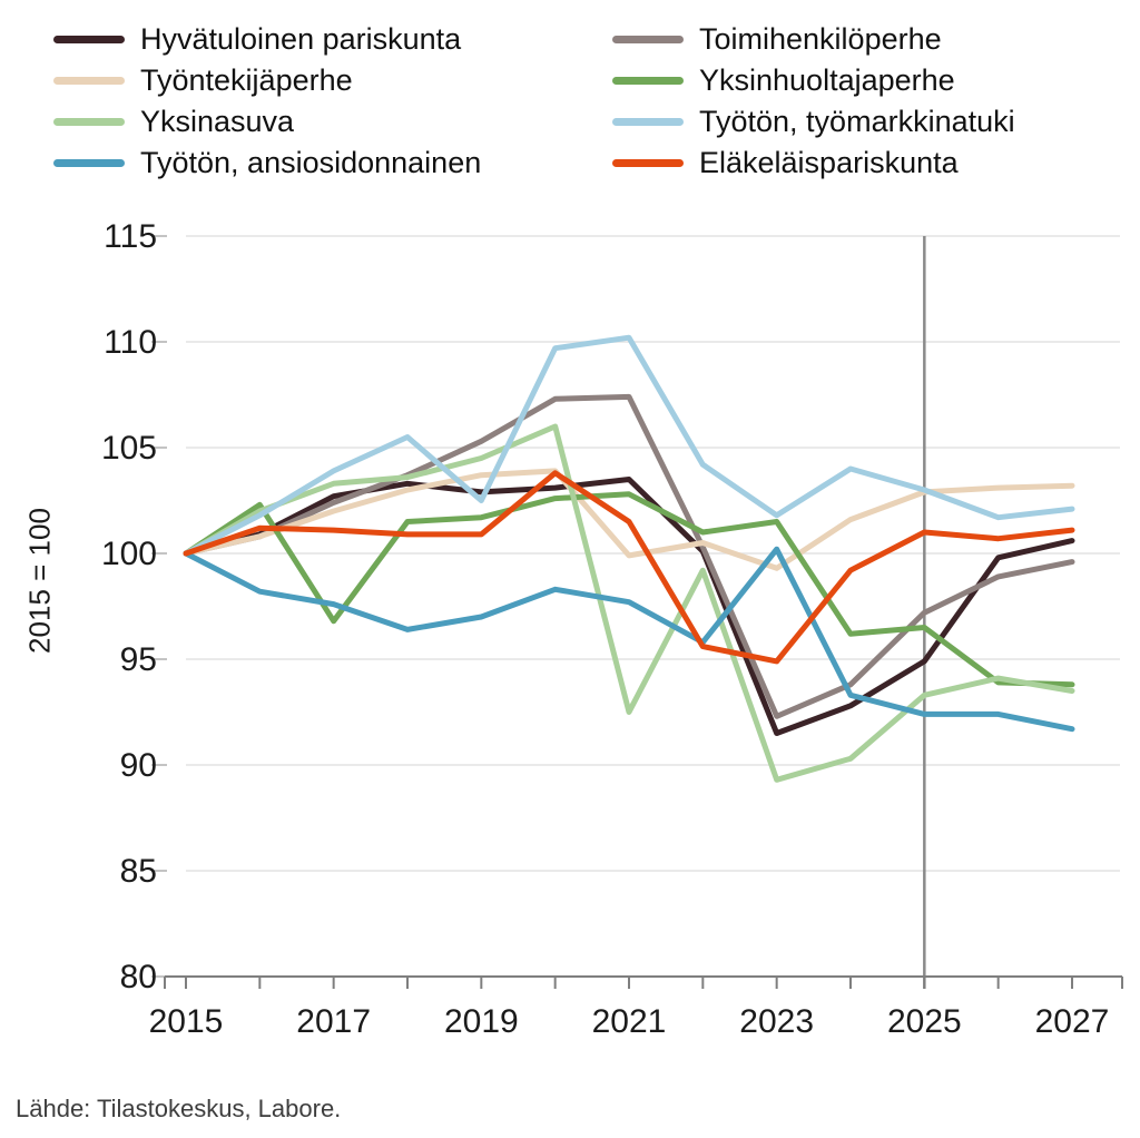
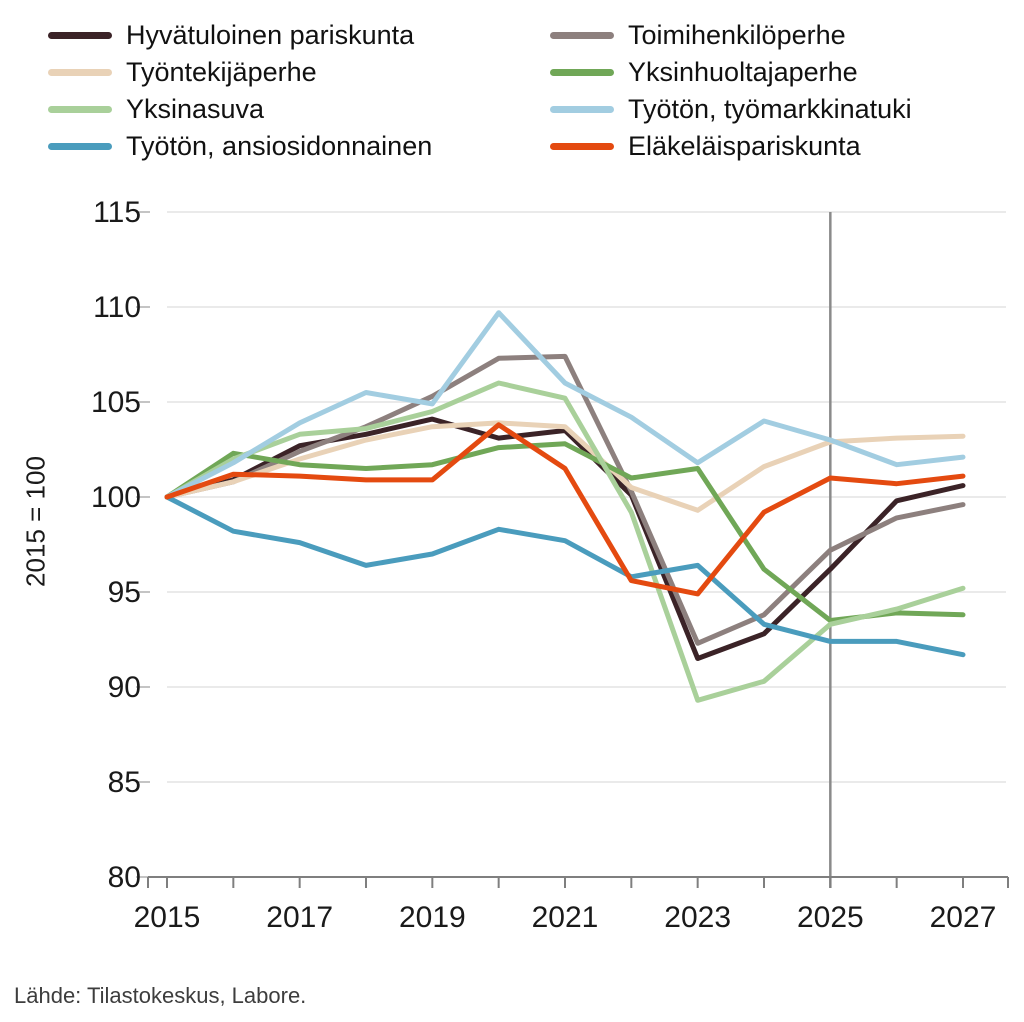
Yksinhuoltajaperhe/2017: 96.8 -> 101.7
Hyvätuloinen pariskunta/2019: 102.9 -> 104.1
Työtön, työmarkkinatuki/2019: 102.5 -> 104.9
Työntekijäperhe/2021: 99.9 -> 103.7
Yksinasuva/2021: 92.5 -> 105.2
Työtön, työmarkkinatuki/2021: 110.2 -> 106.0
Työtön, ansiosidonnainen/2023: 100.2 -> 96.4
Hyvätuloinen pariskunta/2025: 94.9 -> 96.2
Yksinhuoltajaperhe/2025: 96.5 -> 93.5
Yksinasuva/2027: 93.5 -> 95.2
